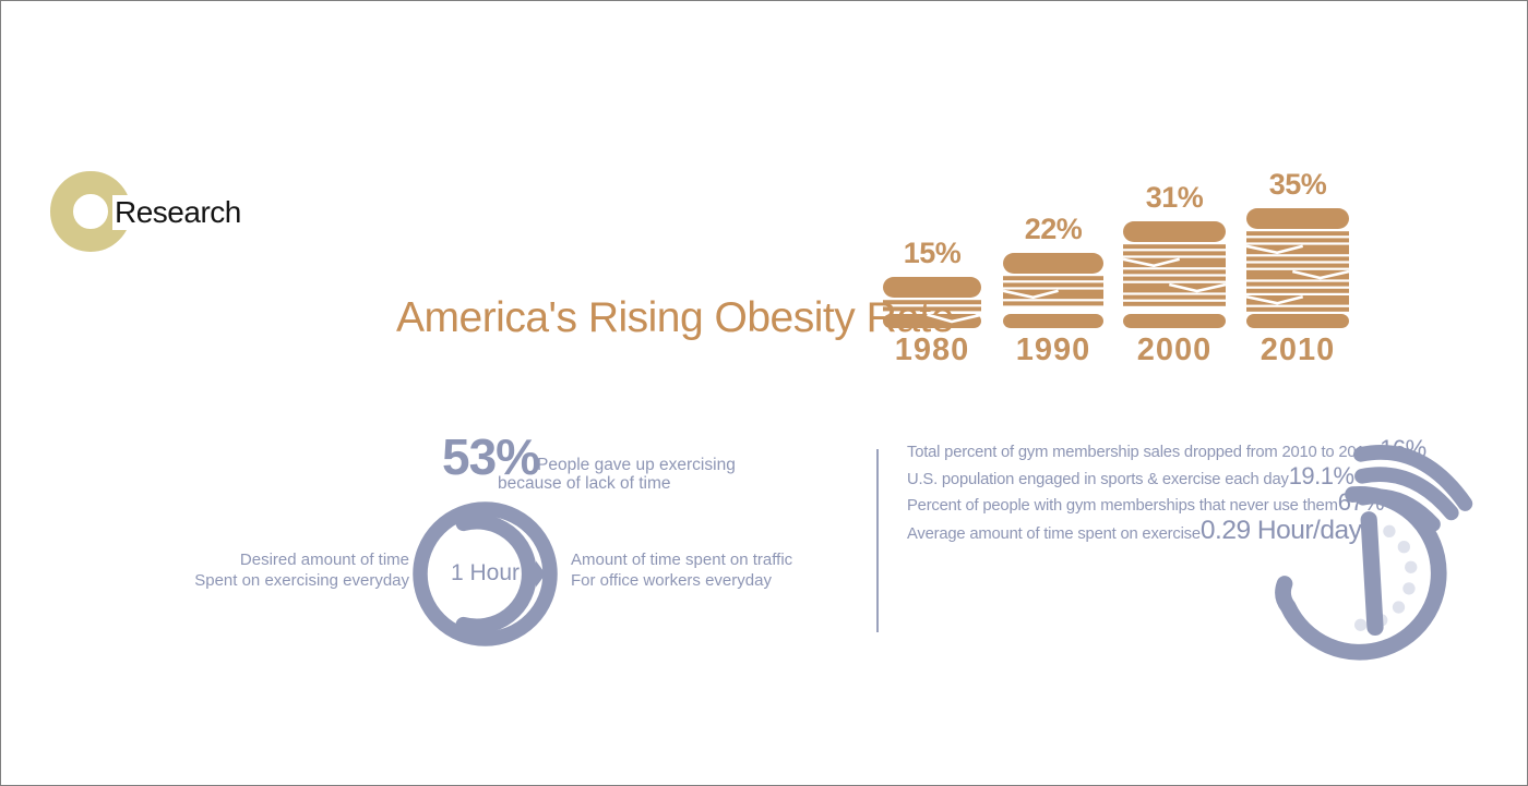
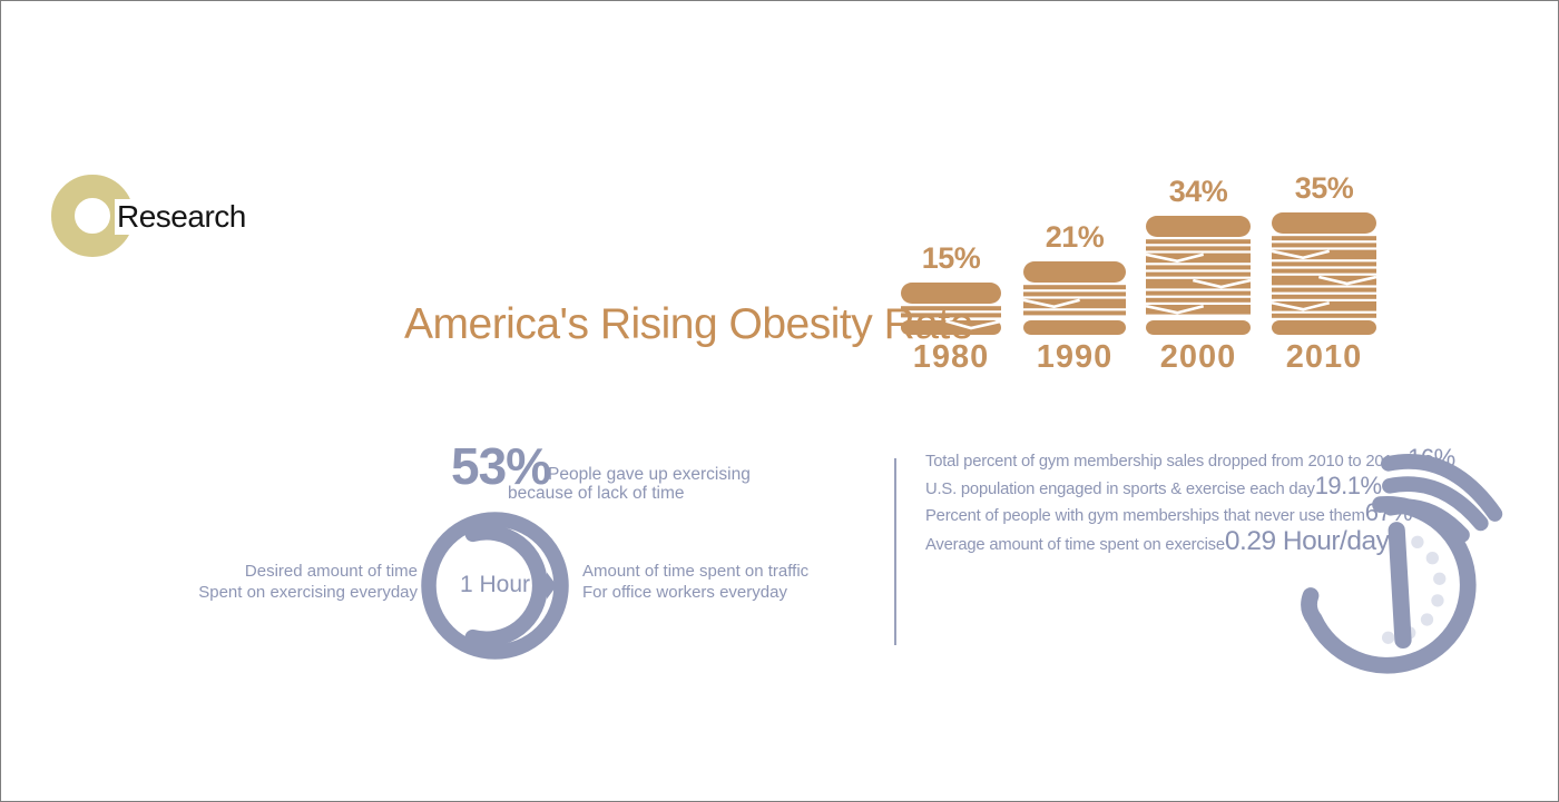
1990: 22% -> 21%
2000: 31% -> 34%
